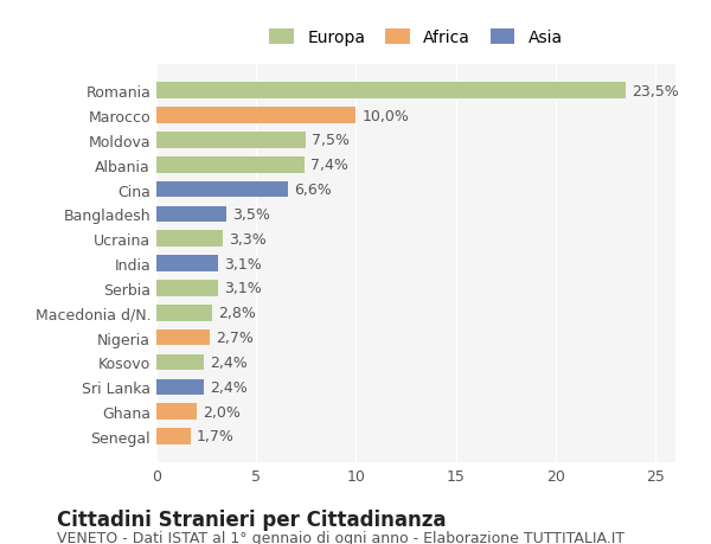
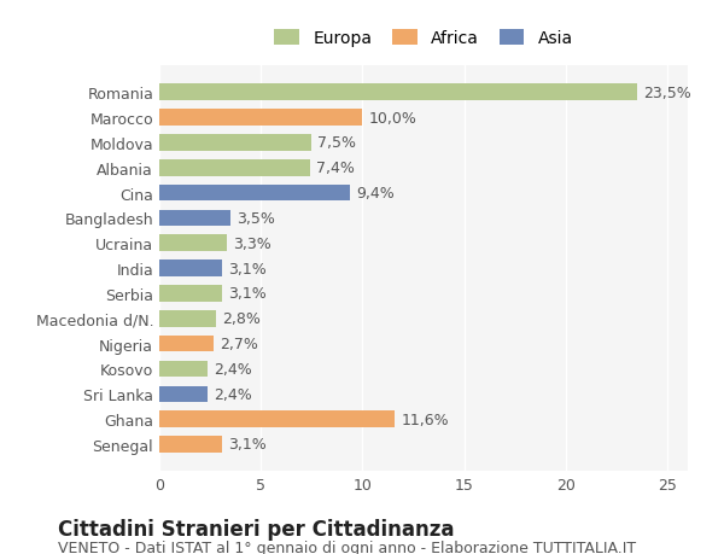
Cina: 6,6% -> 9,4%
Ghana: 2,0% -> 11,6%
Senegal: 1,7% -> 3,1%
